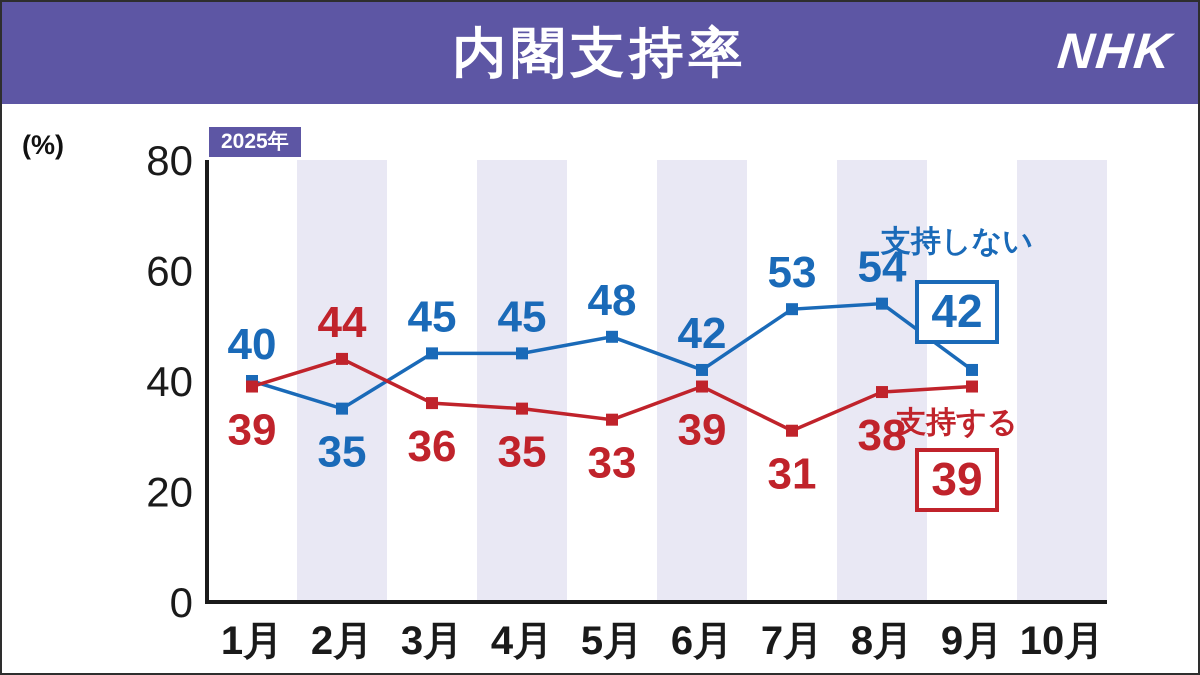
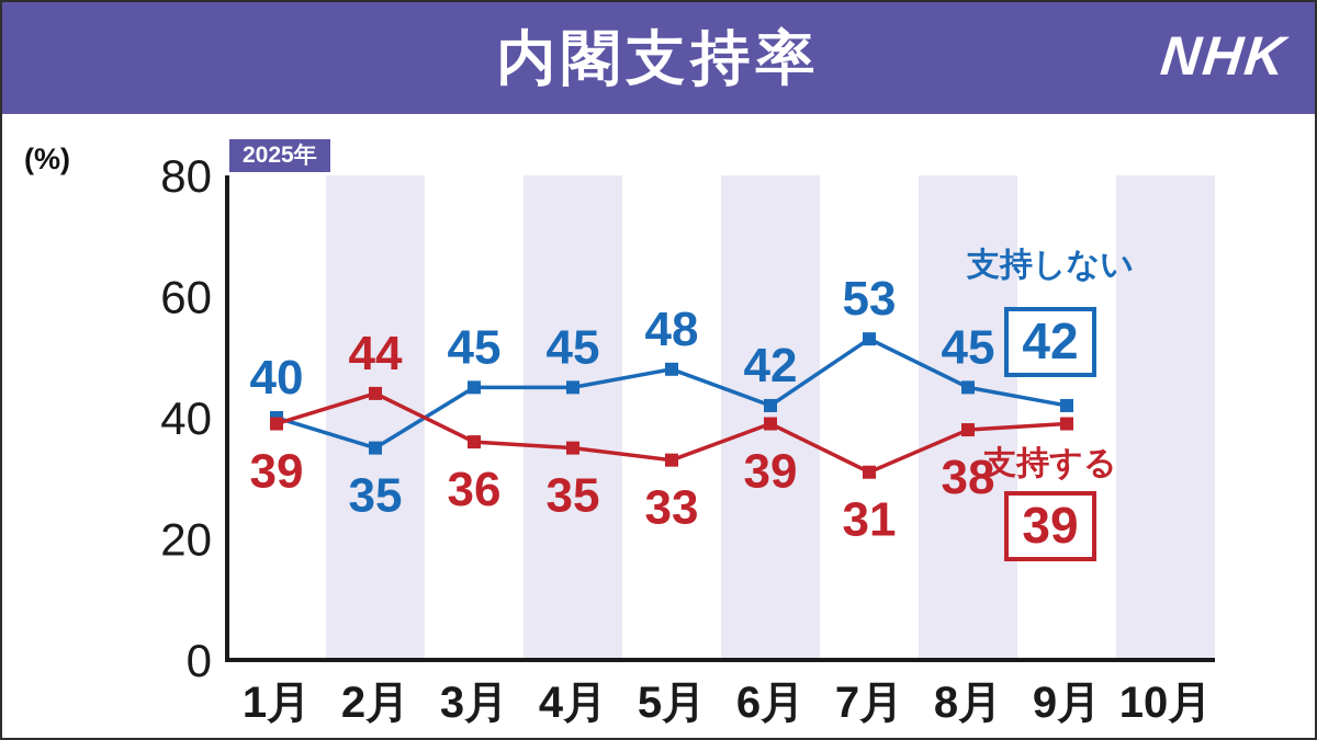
支持しない/8月: 54 -> 45
